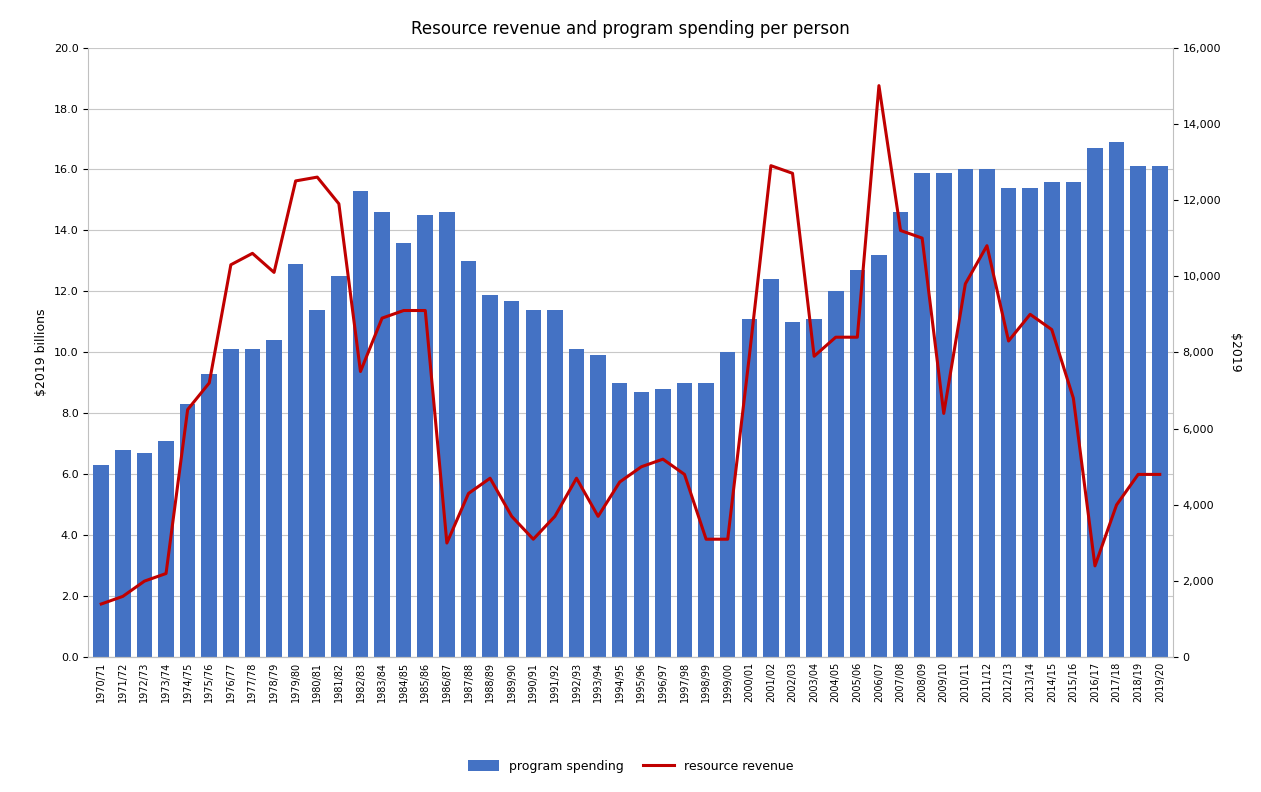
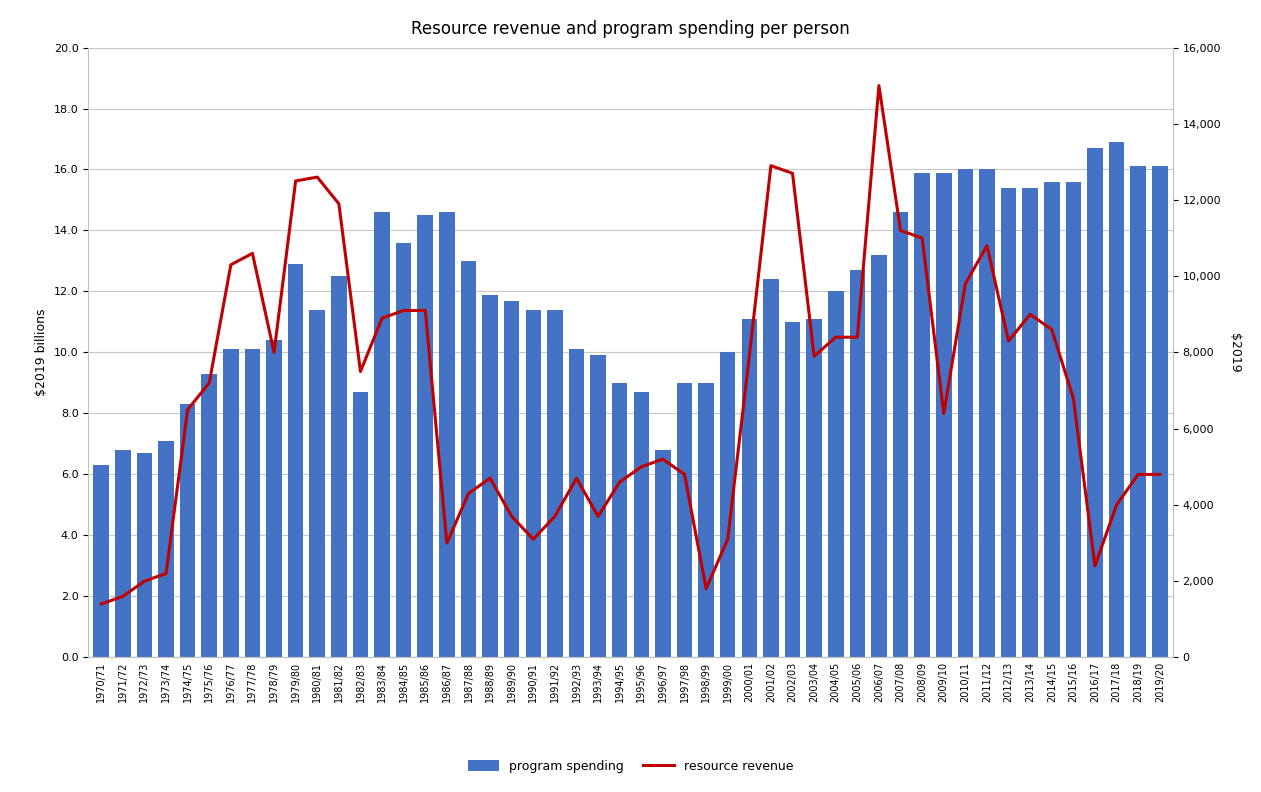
resource revenue/1978/79: 10,100 -> 8,000
program spending/1982/83: 15.3 -> 8.7
program spending/1996/97: 8.8 -> 6.8
resource revenue/1998/99: 3,100 -> 1,800
